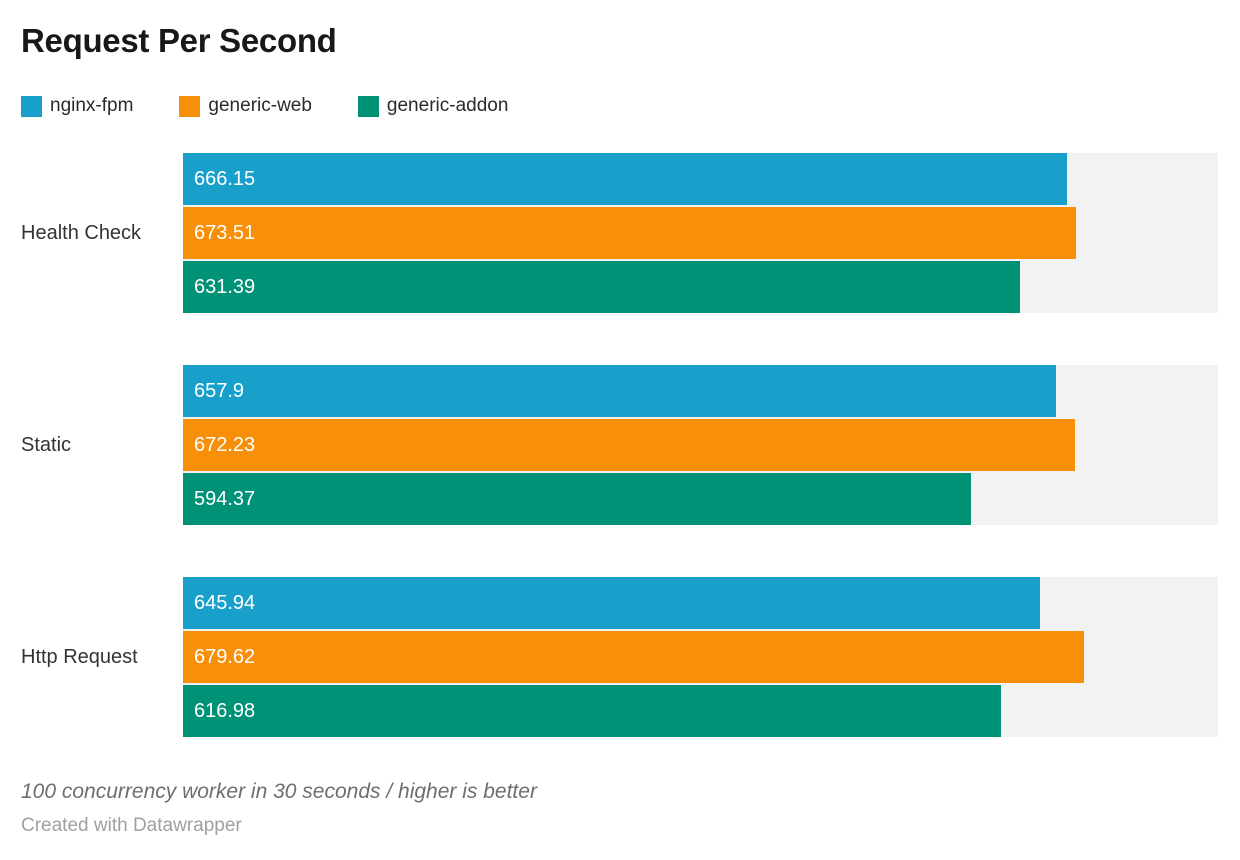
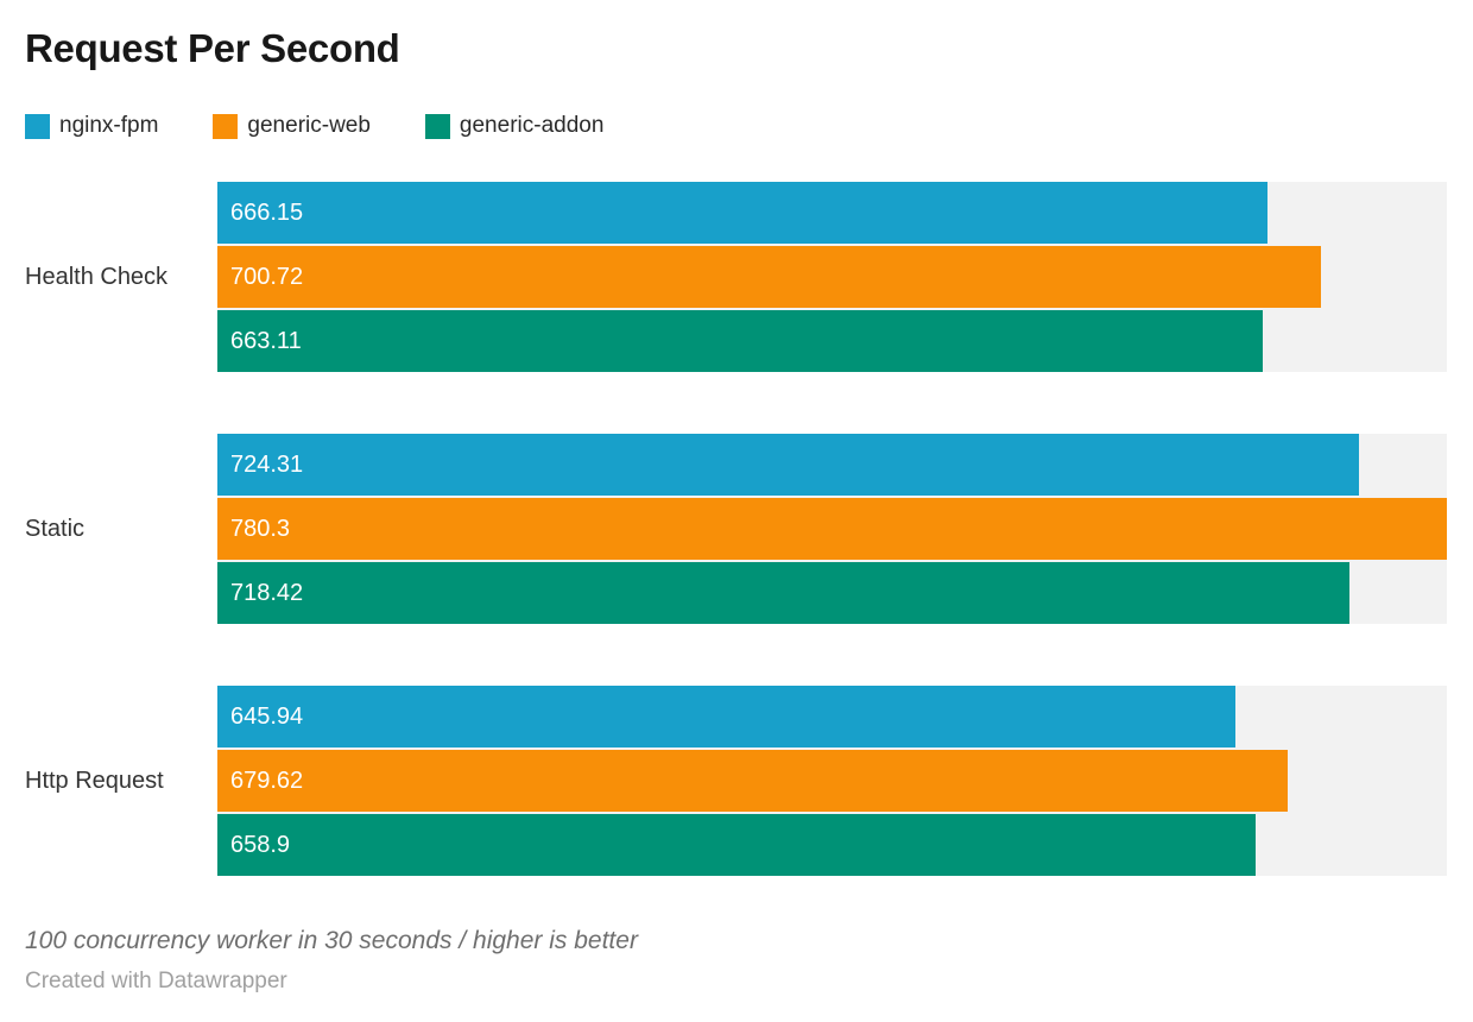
generic-web/Health Check: 673.51 -> 700.72
generic-addon/Health Check: 631.39 -> 663.11
nginx-fpm/Static: 657.9 -> 724.31
generic-web/Static: 672.23 -> 780.3
generic-addon/Static: 594.37 -> 718.42
generic-addon/Http Request: 616.98 -> 658.9
